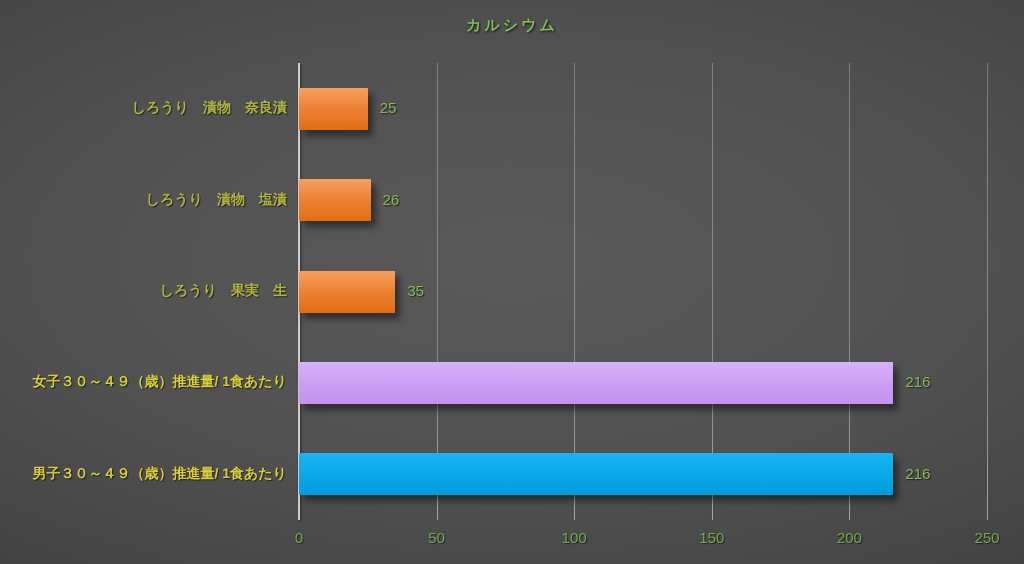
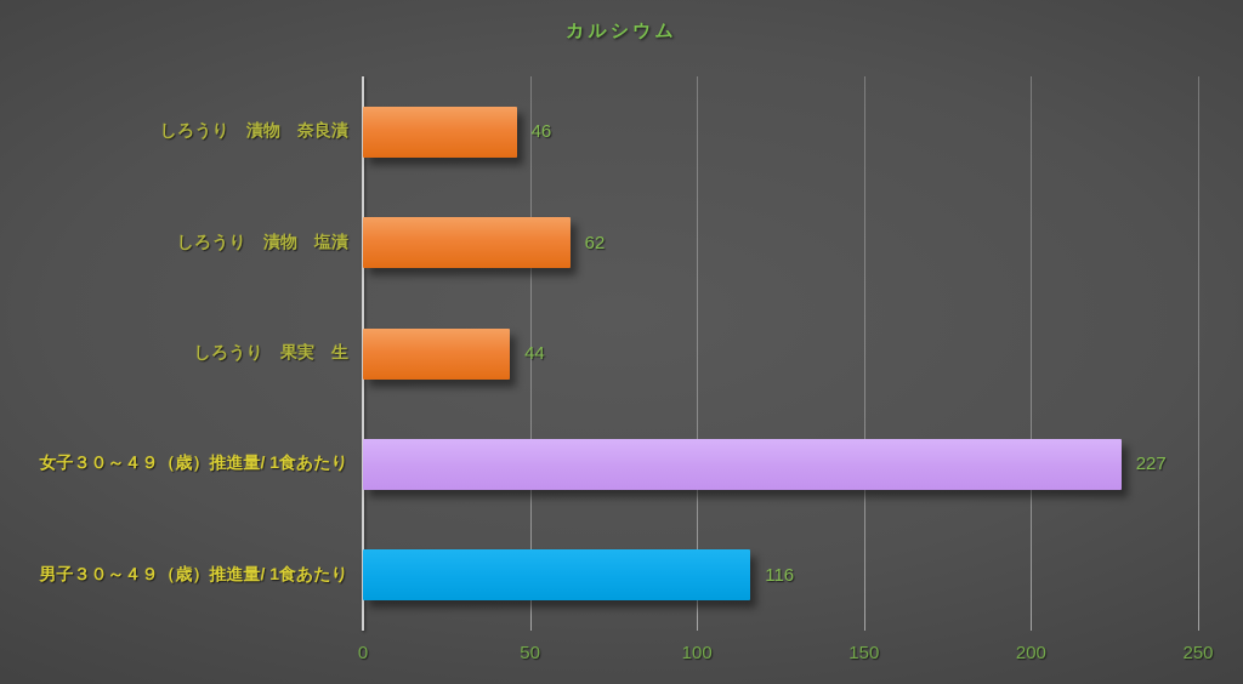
しろうり 漬物 奈良漬: 25 -> 46
しろうり 漬物 塩漬: 26 -> 62
しろうり 果実 生: 35 -> 44
女子３０～４９（歳）推進量/ 1食あたり: 216 -> 227
男子３０～４９（歳）推進量/ 1食あたり: 216 -> 116
